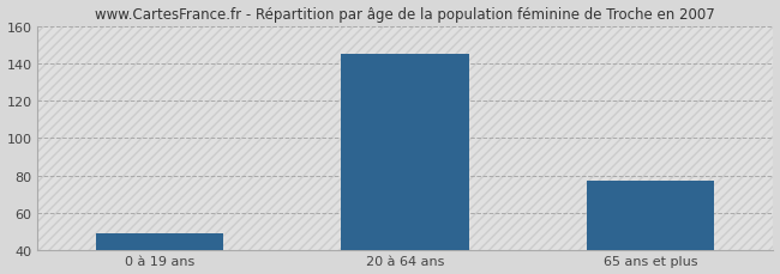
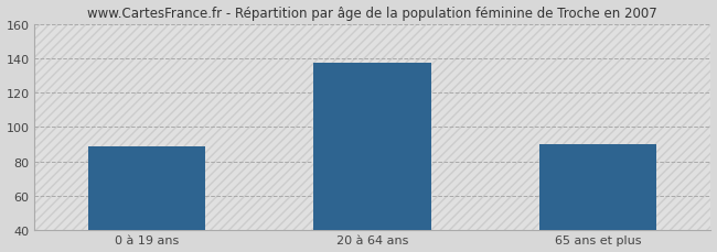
0 à 19 ans: 49 -> 89
20 à 64 ans: 145 -> 137
65 ans et plus: 77 -> 90
